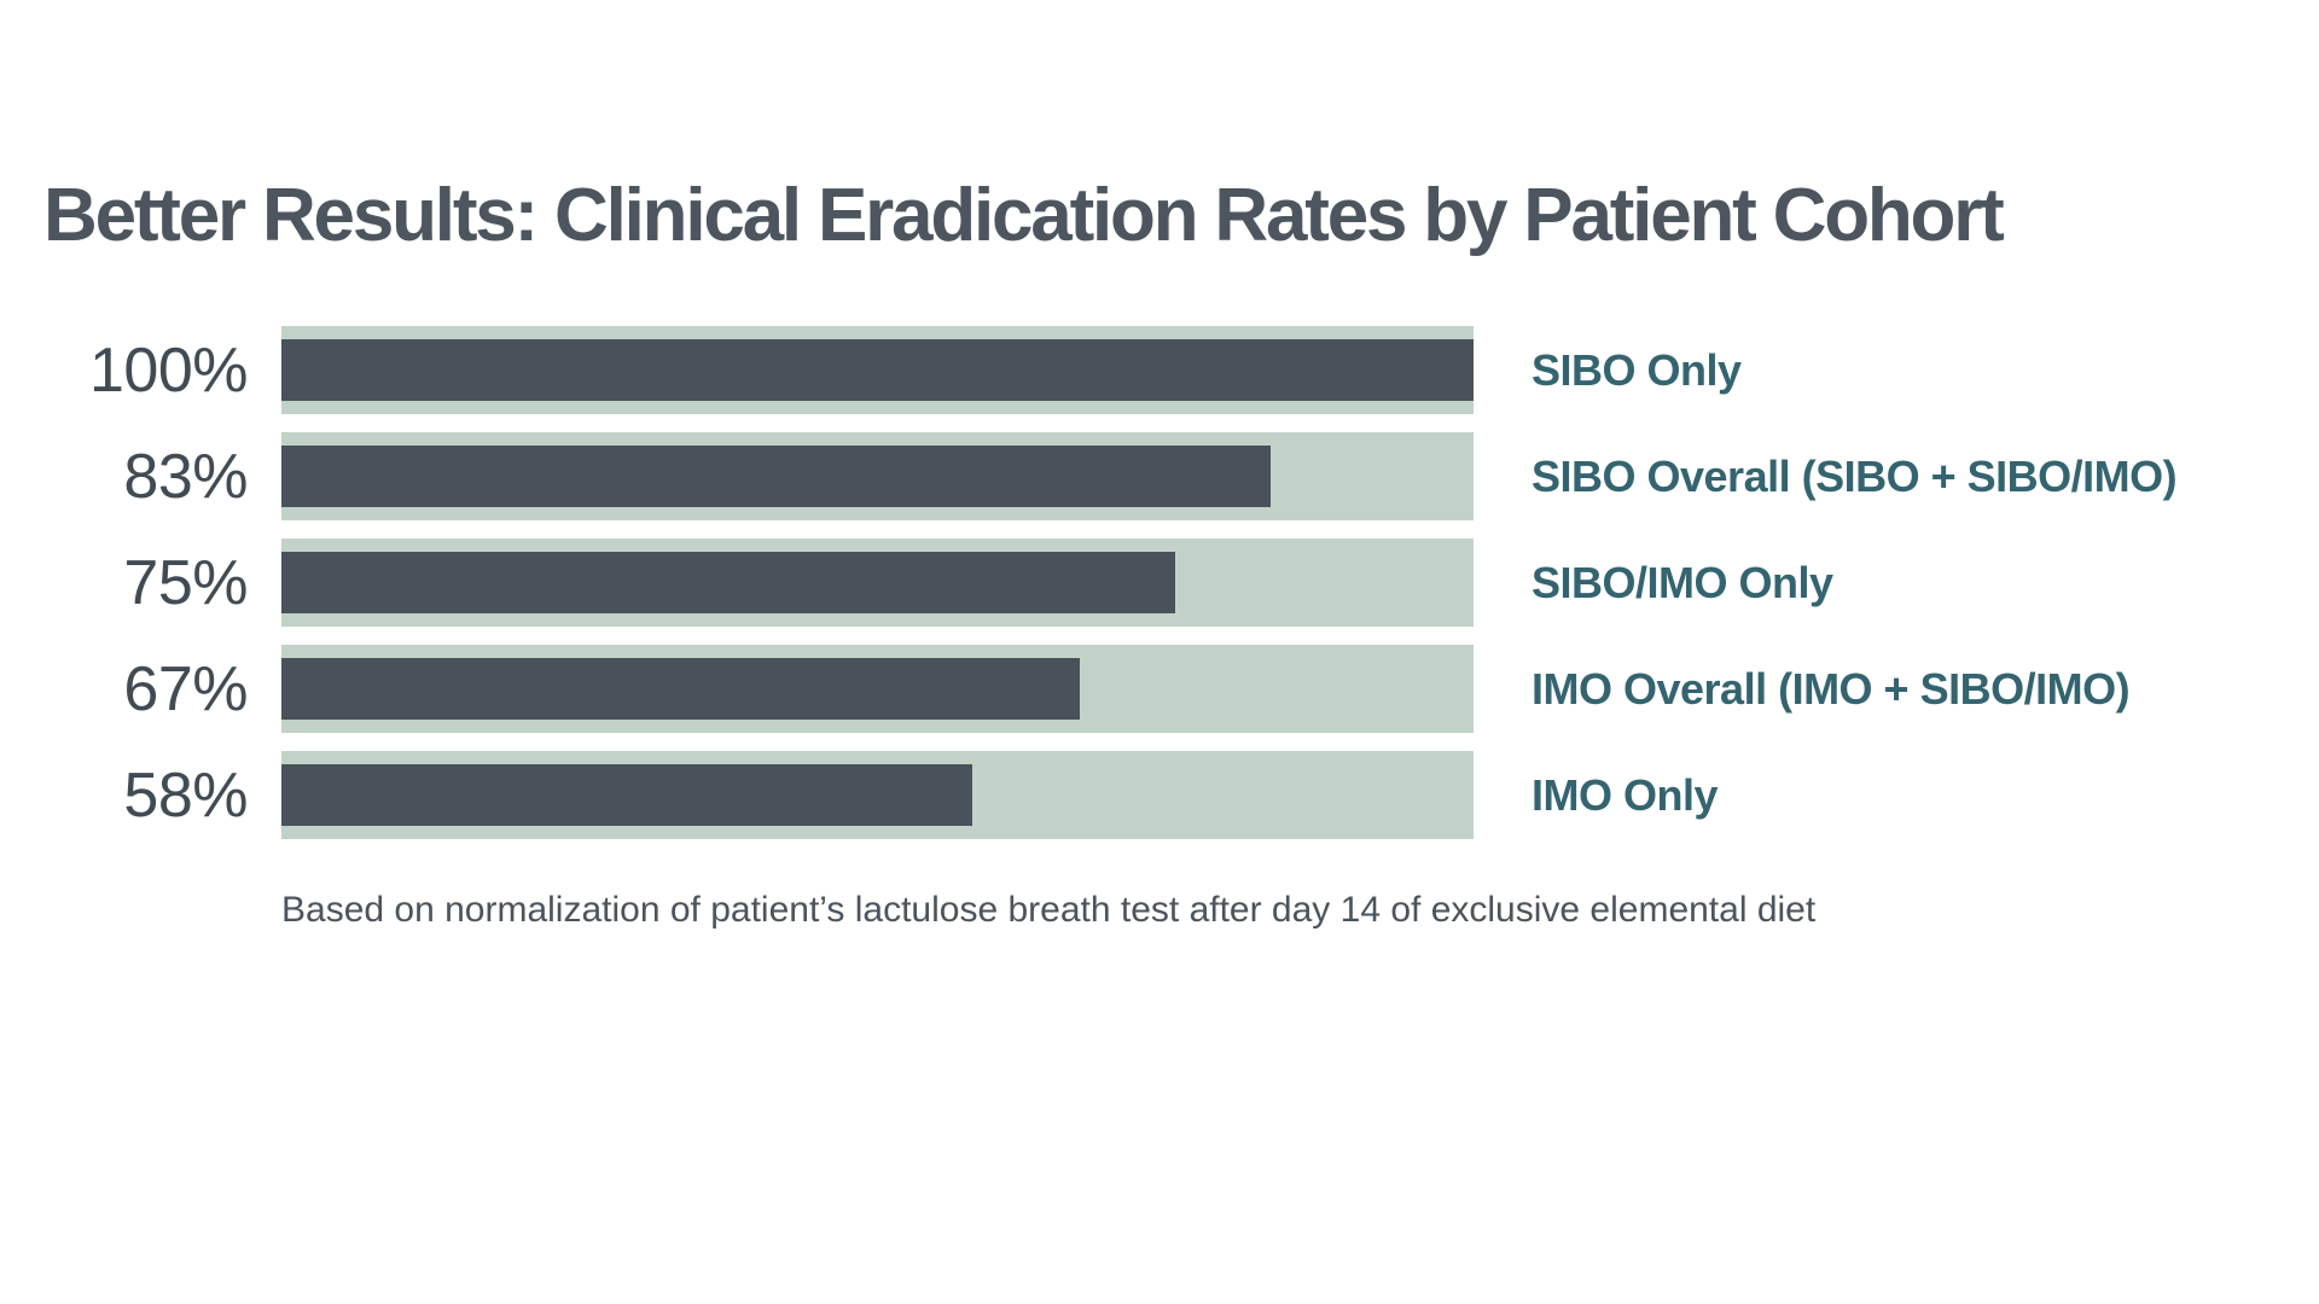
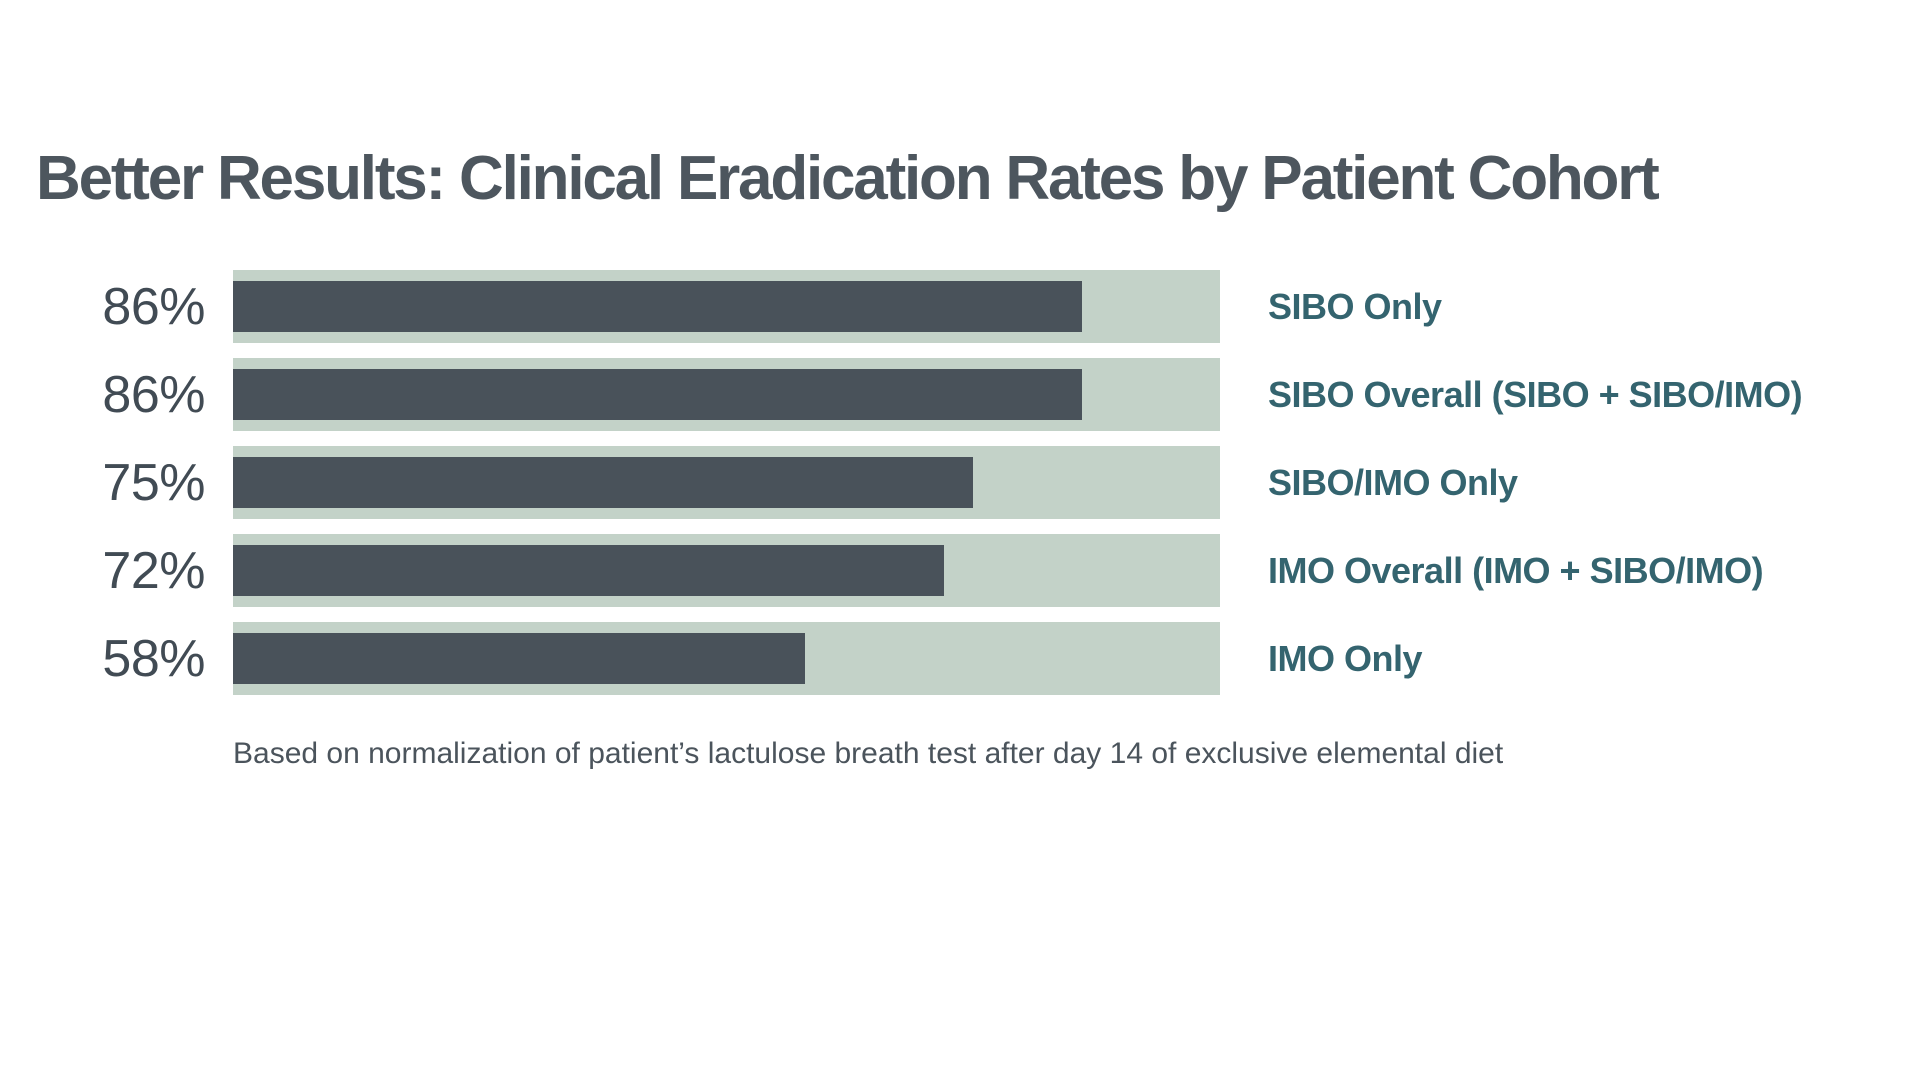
SIBO Only: 100% -> 86%
SIBO Overall (SIBO + SIBO/IMO): 83% -> 86%
IMO Overall (IMO + SIBO/IMO): 67% -> 72%
